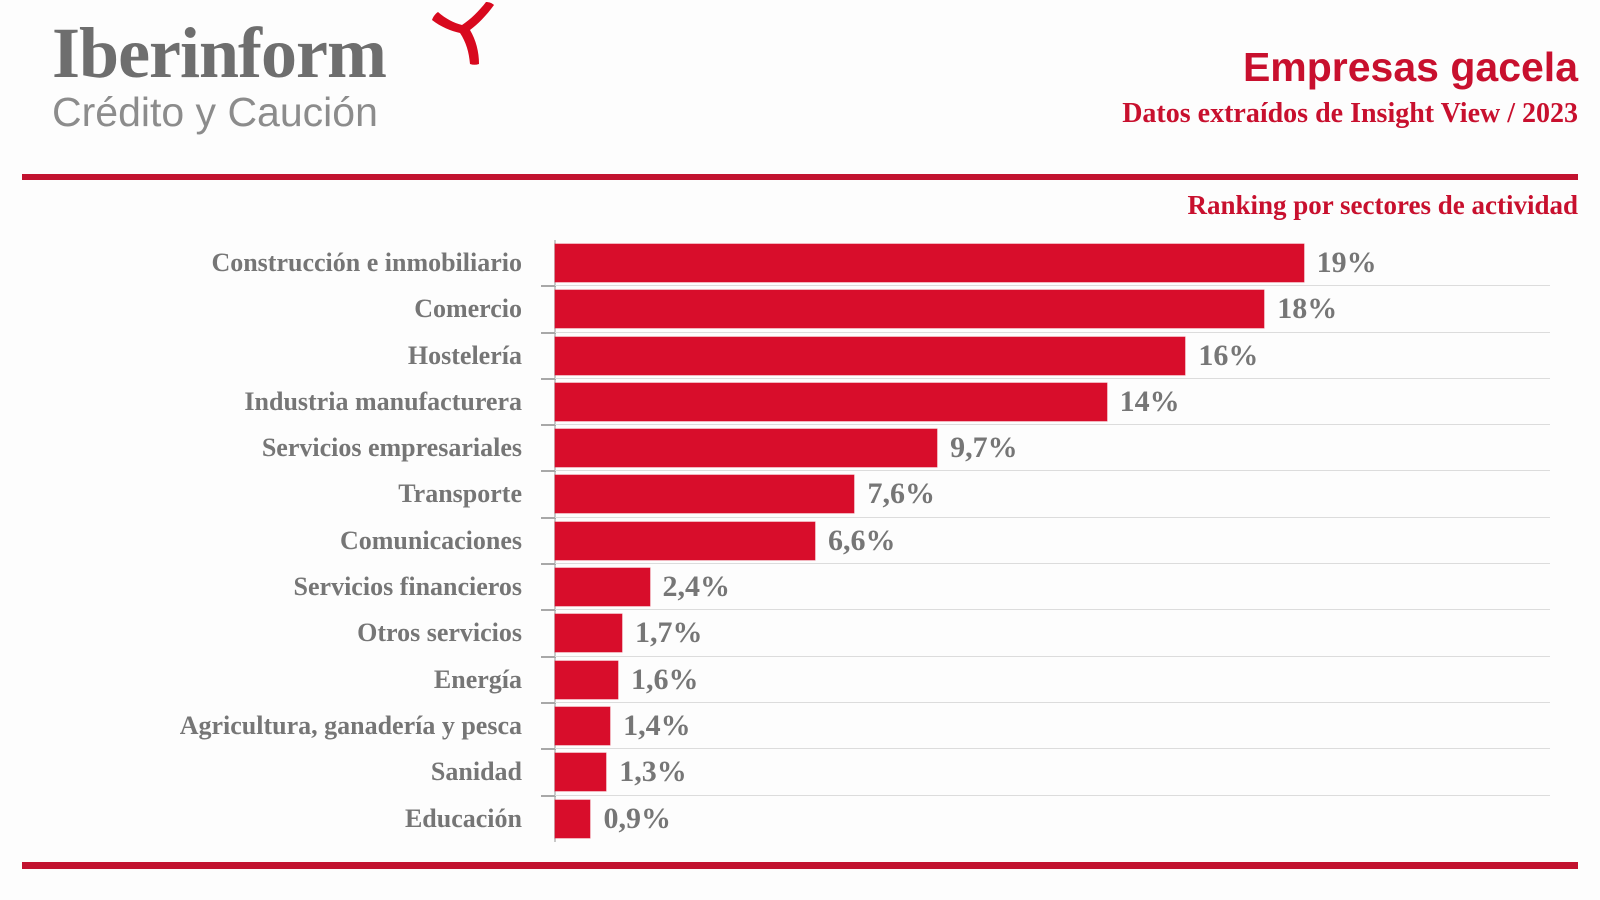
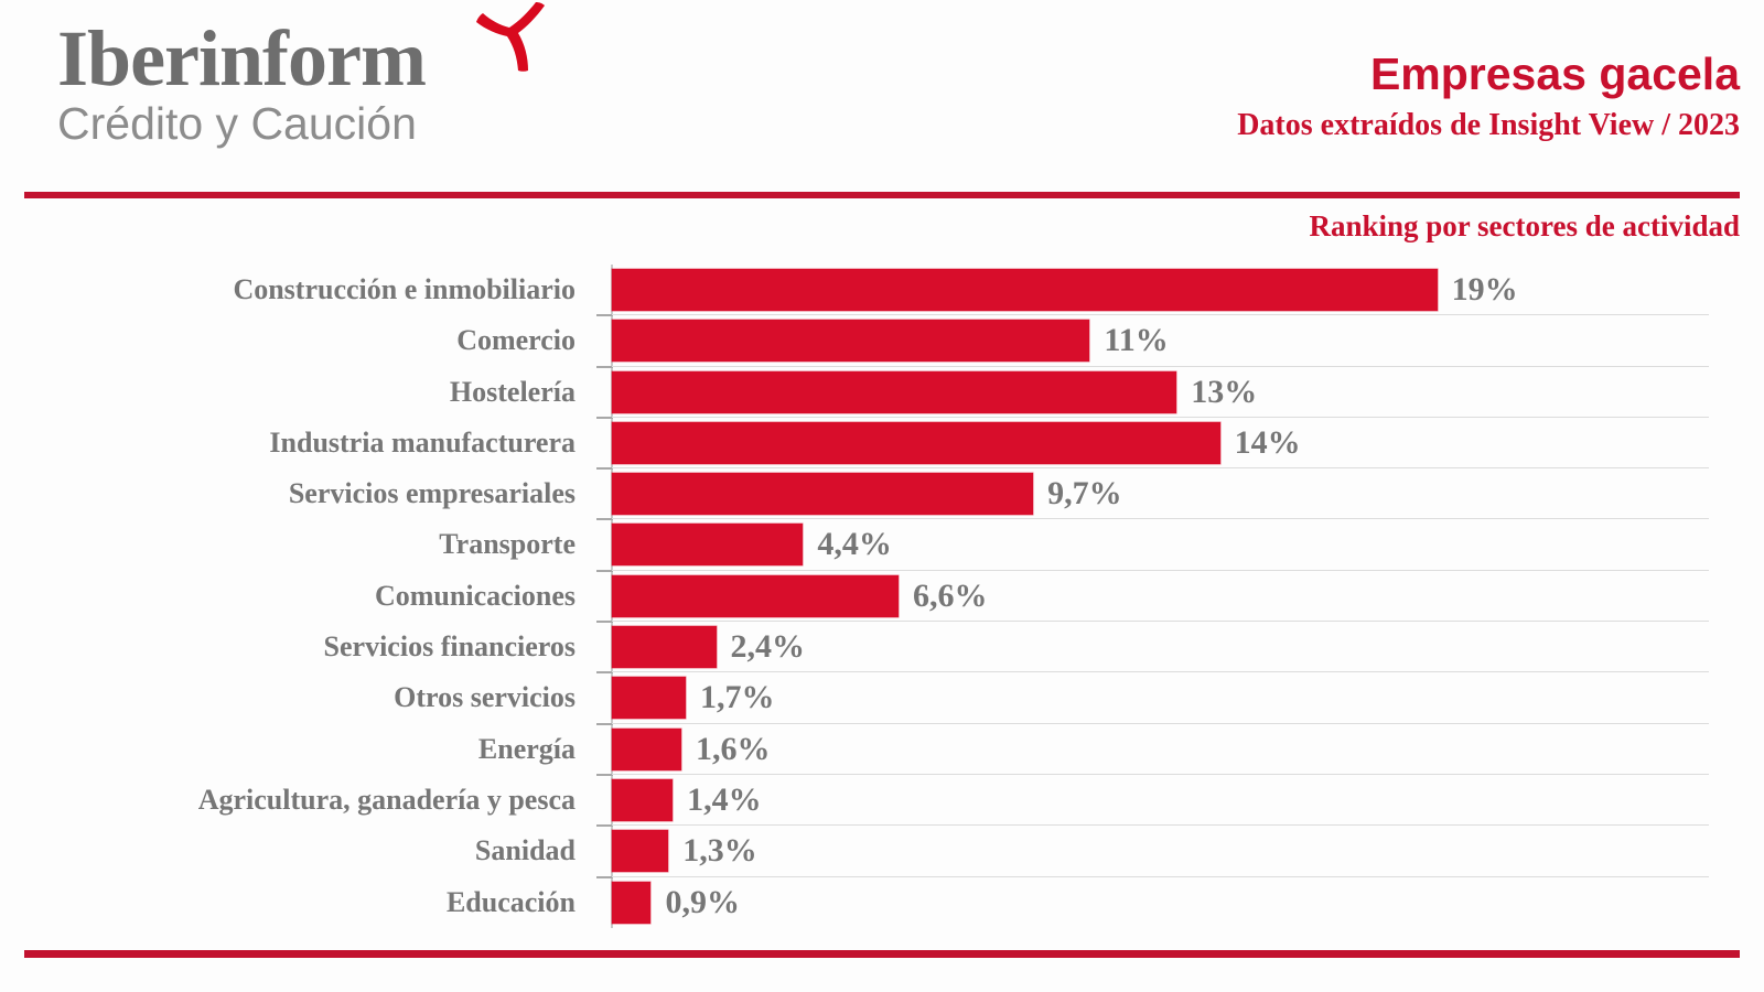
Comercio: 18% -> 11%
Hostelería: 16% -> 13%
Transporte: 7,6% -> 4,4%
